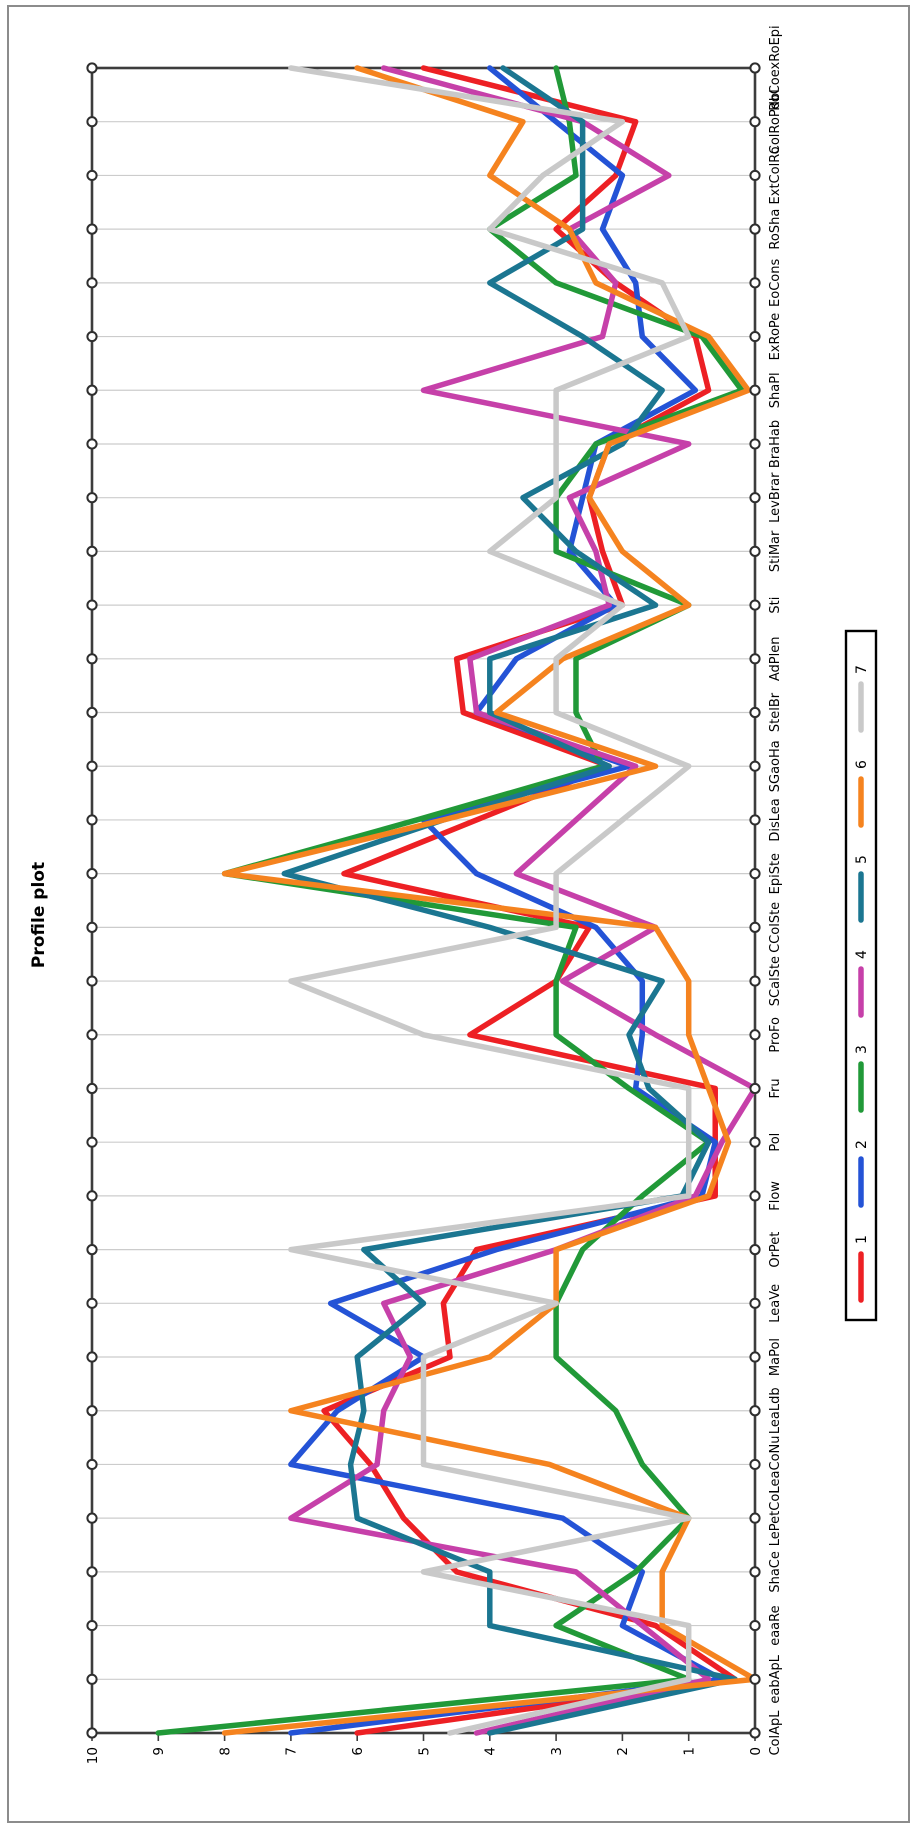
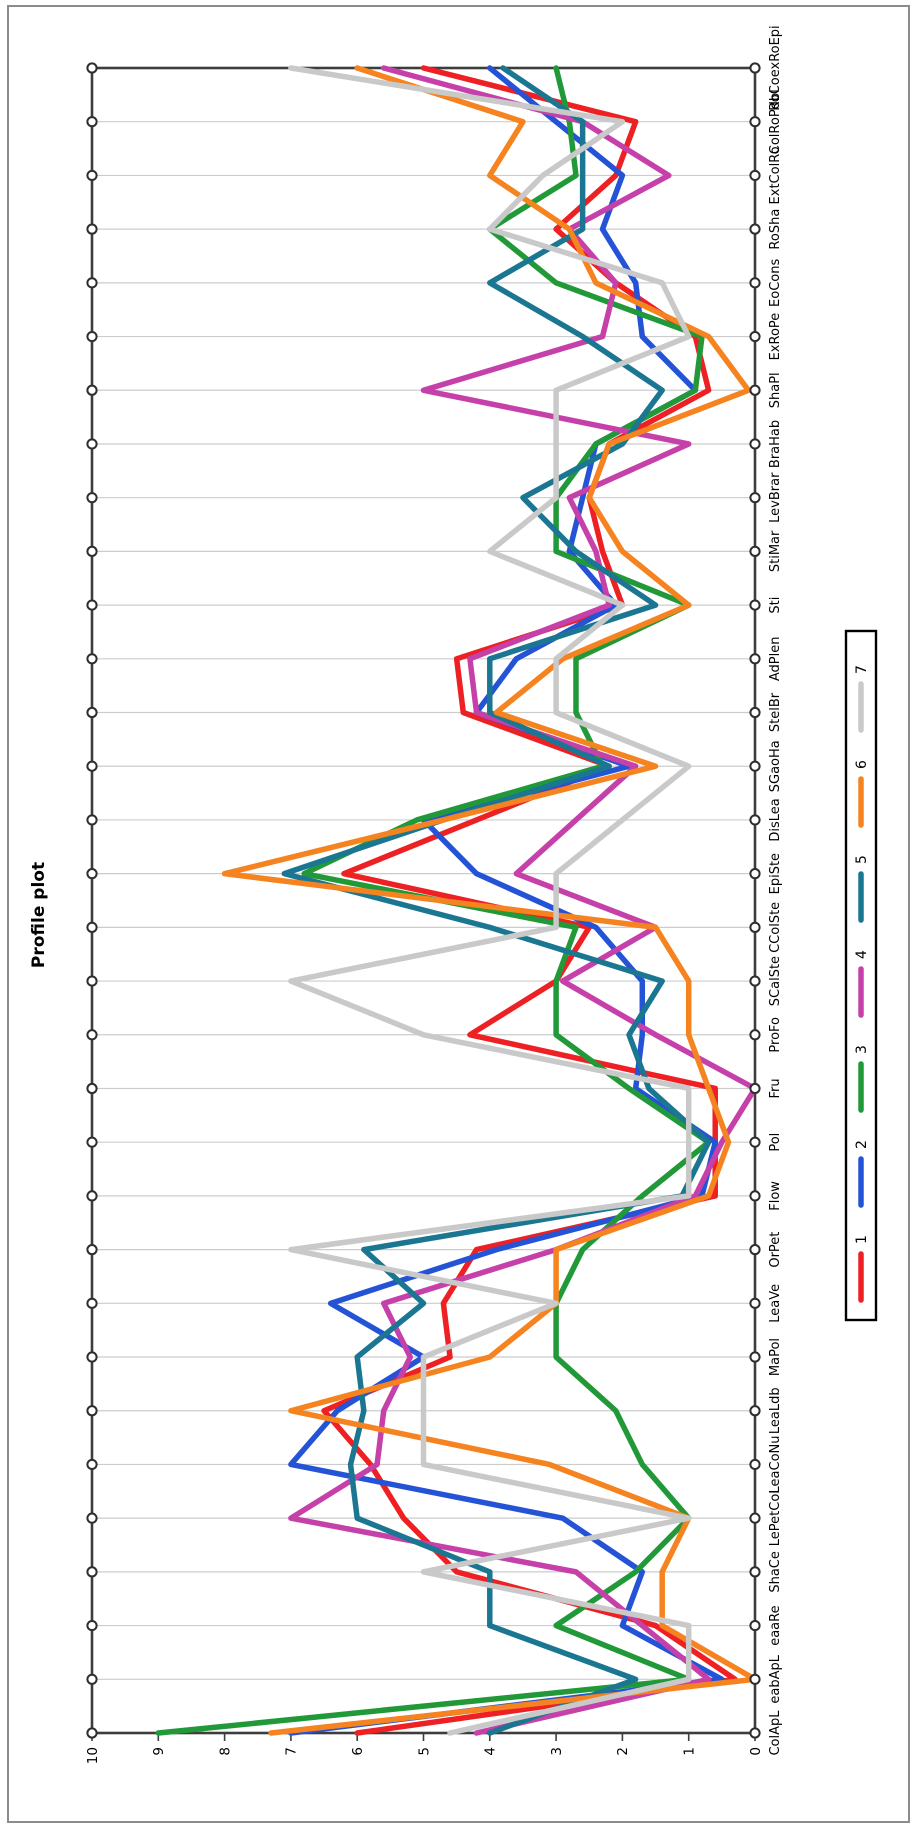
6/ColApL: 8.0 -> 7.3
5/eabApL: 0.3 -> 1.8
3/EpiSte: 8.0 -> 6.8
3/ShaPl: 0.2 -> 0.9
